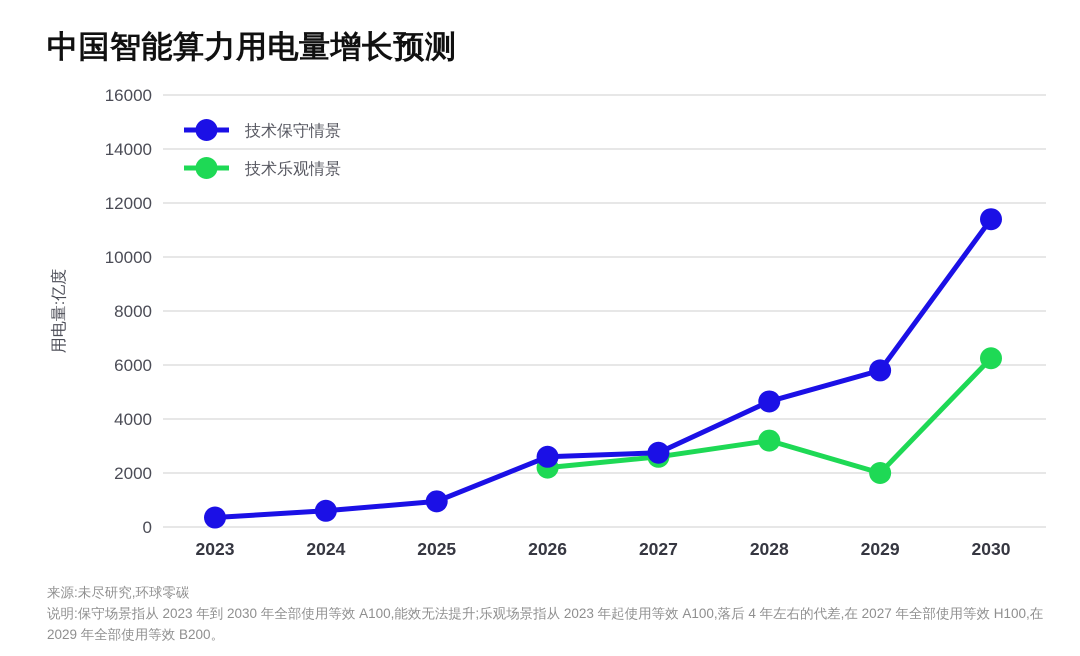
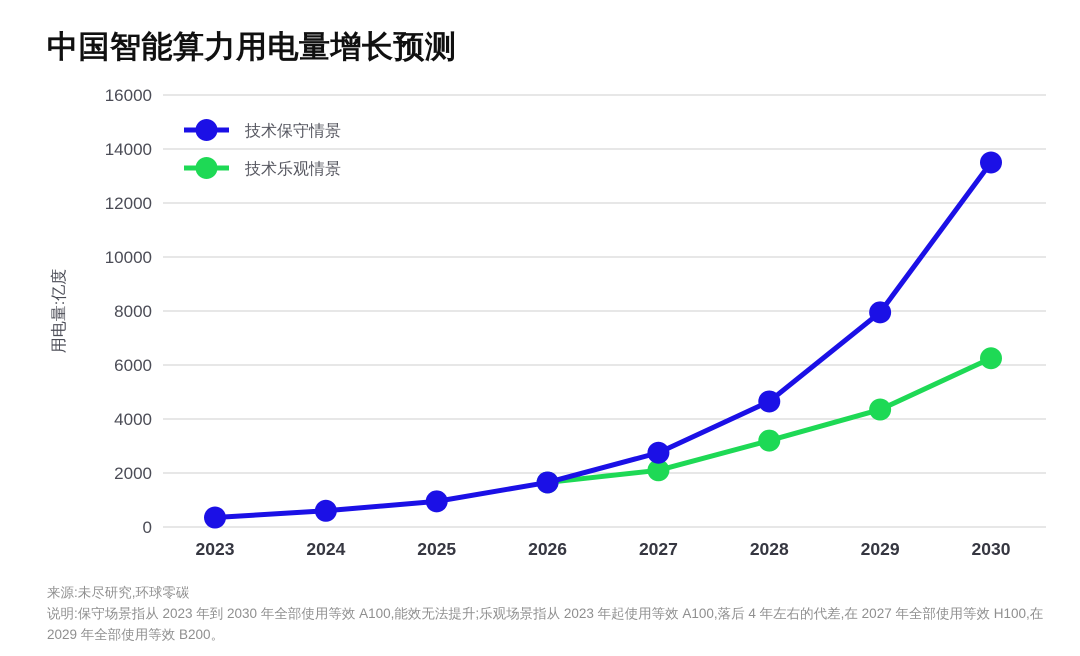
技术保守情景/2026: 2600 -> 1600
技术乐观情景/2026: 2200 -> 1600
技术乐观情景/2027: 2600 -> 2100
技术保守情景/2029: 5800 -> 8000
技术乐观情景/2029: 2000 -> 4400
技术保守情景/2030: 11400 -> 13500
